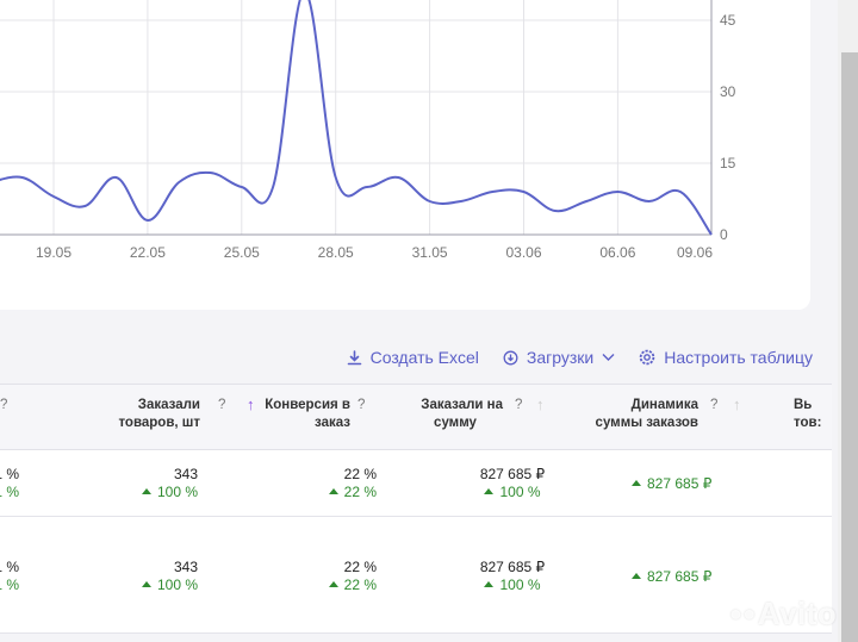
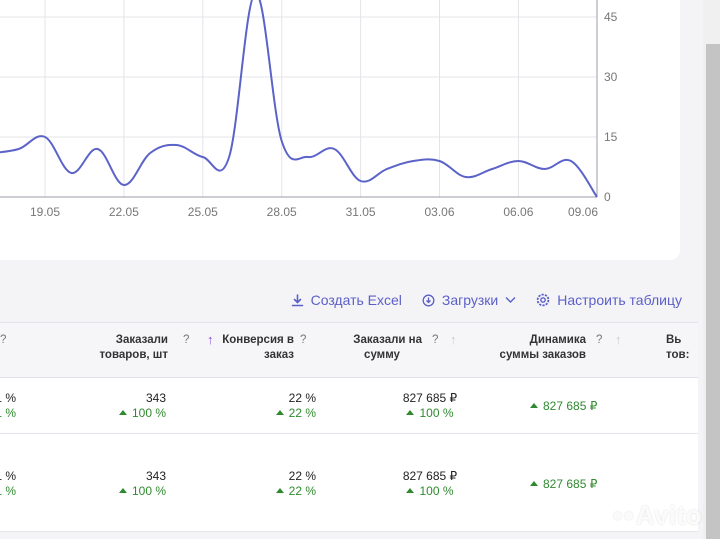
19.05: 8 -> 15
28.05: 12 -> 14
31.05: 7 -> 4
